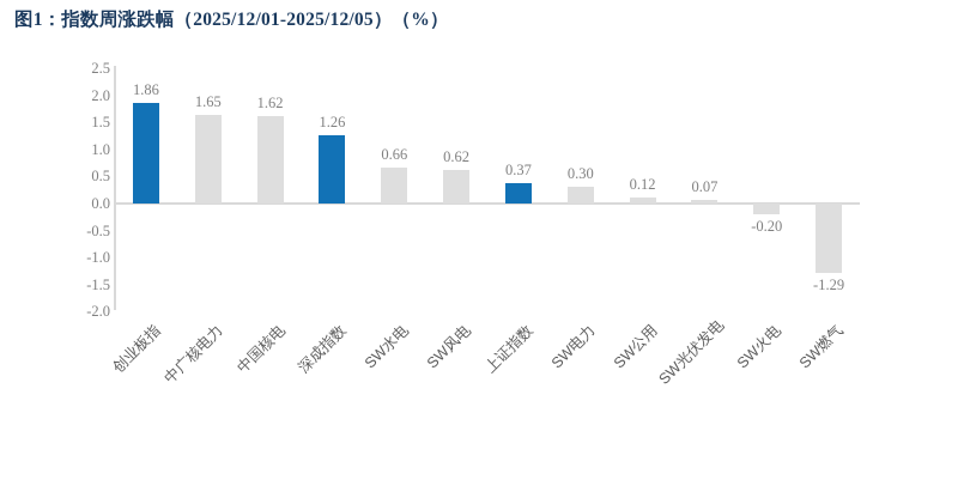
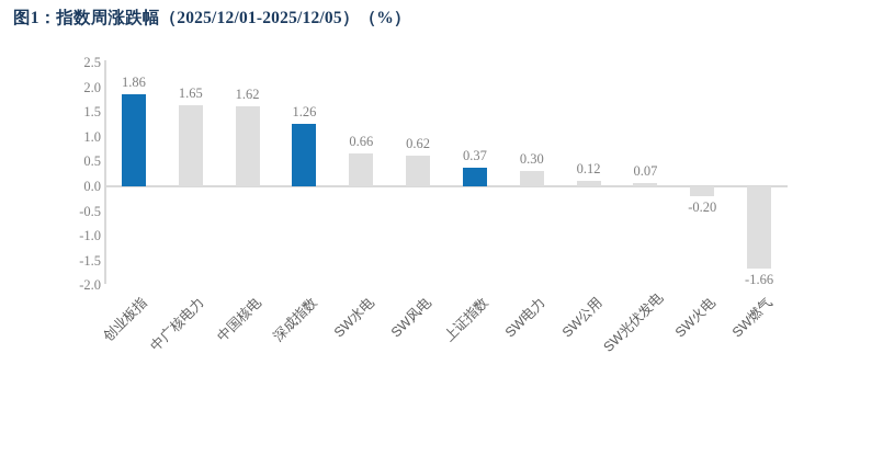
SW燃气: -1.29 -> -1.66
